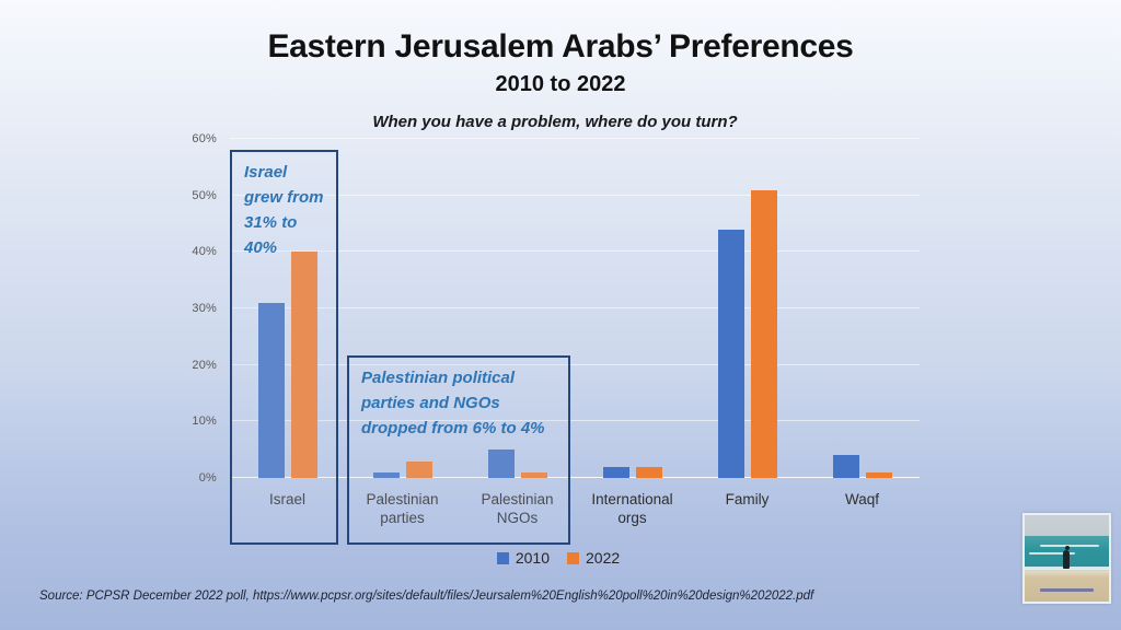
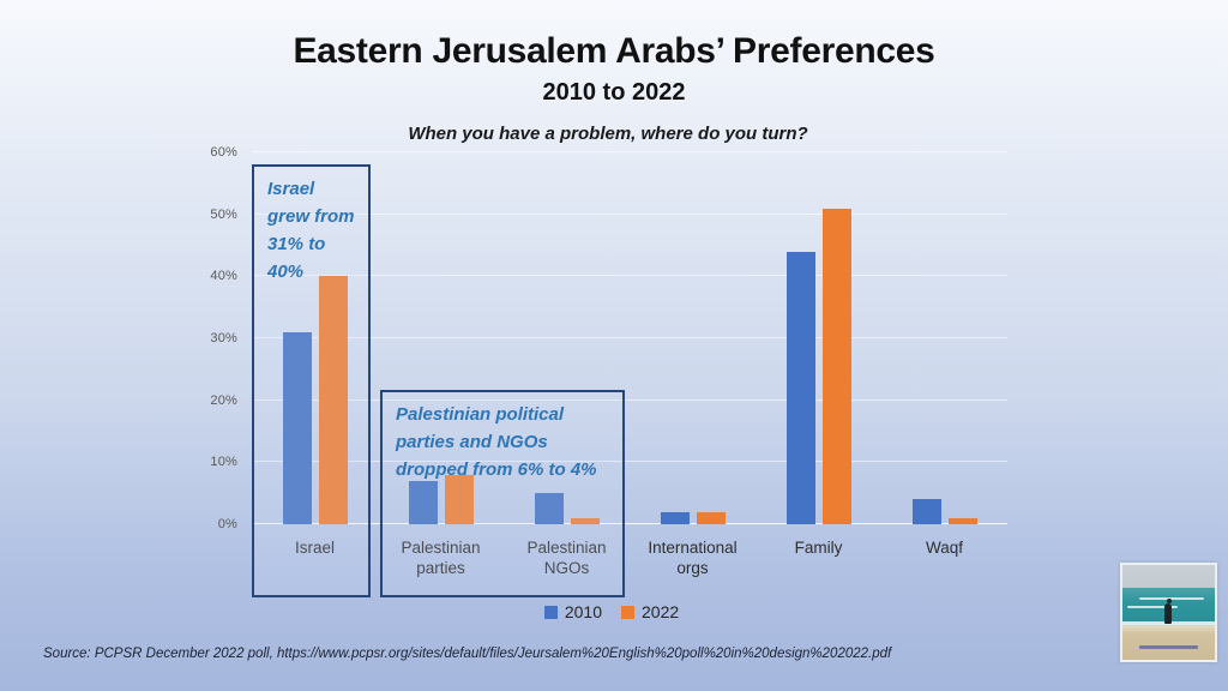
2010/Palestinian parties: 1% -> 7%
2022/Palestinian parties: 3% -> 8%
